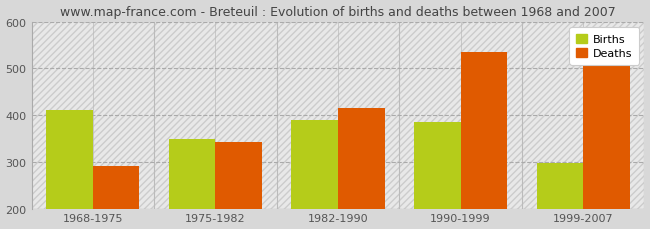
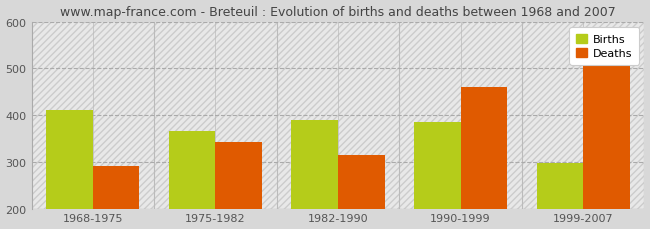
Births/1975-1982: 348 -> 365
Deaths/1982-1990: 415 -> 315
Deaths/1990-1999: 534 -> 460
